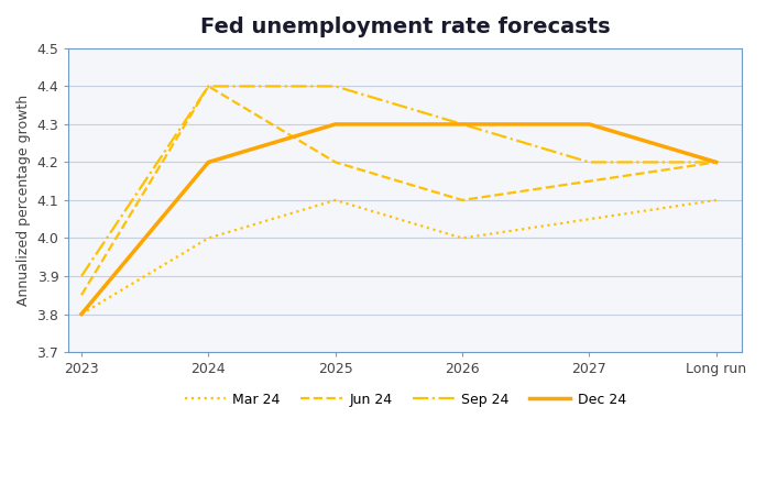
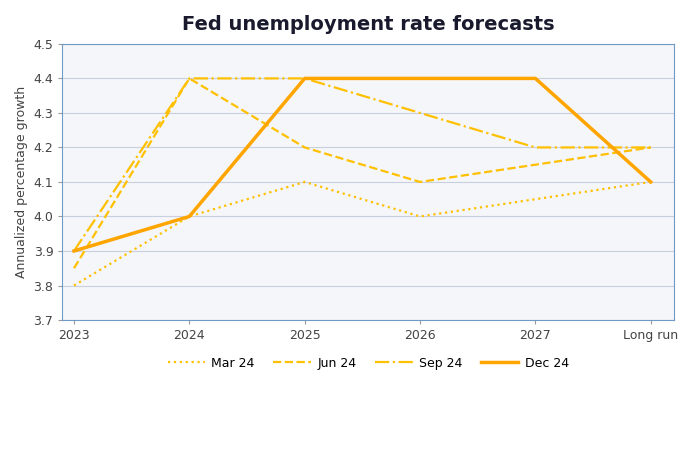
Dec 24/2023: 3.8 -> 3.9
Dec 24/2024: 4.2 -> 4.0
Dec 24/2025: 4.3 -> 4.4
Dec 24/2026: 4.3 -> 4.4
Dec 24/2027: 4.3 -> 4.4
Dec 24/Long run: 4.2 -> 4.1
